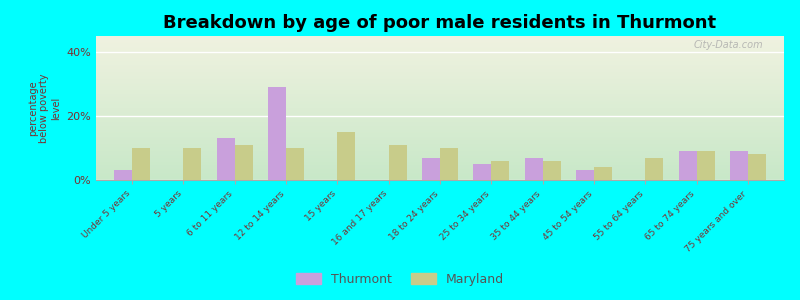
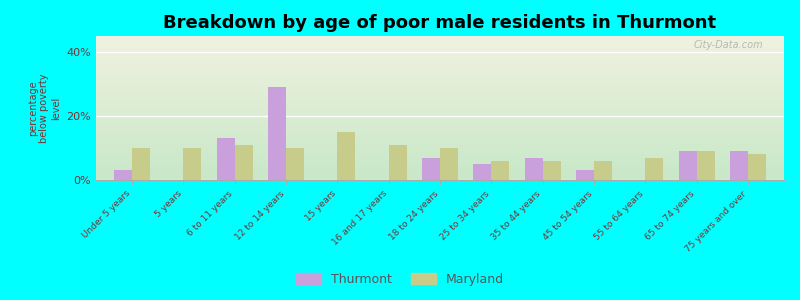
Maryland/45 to 54 years: 4% -> 6%
